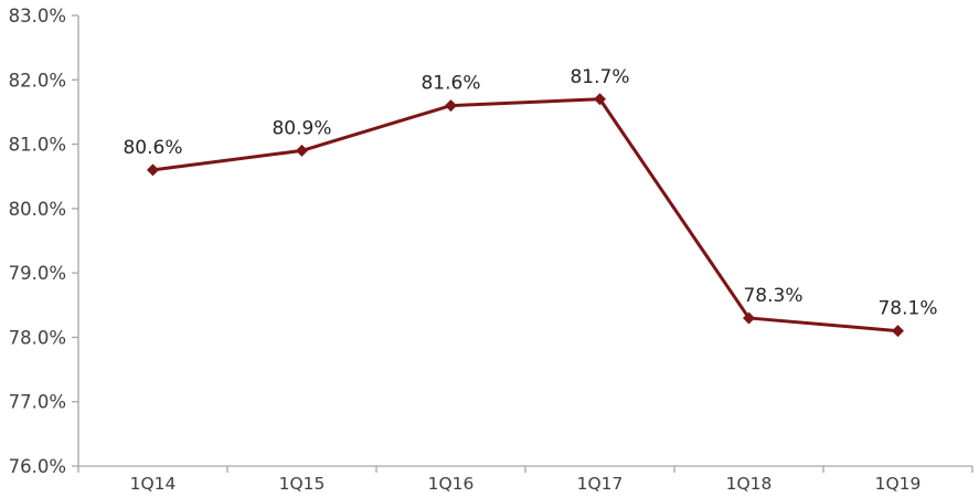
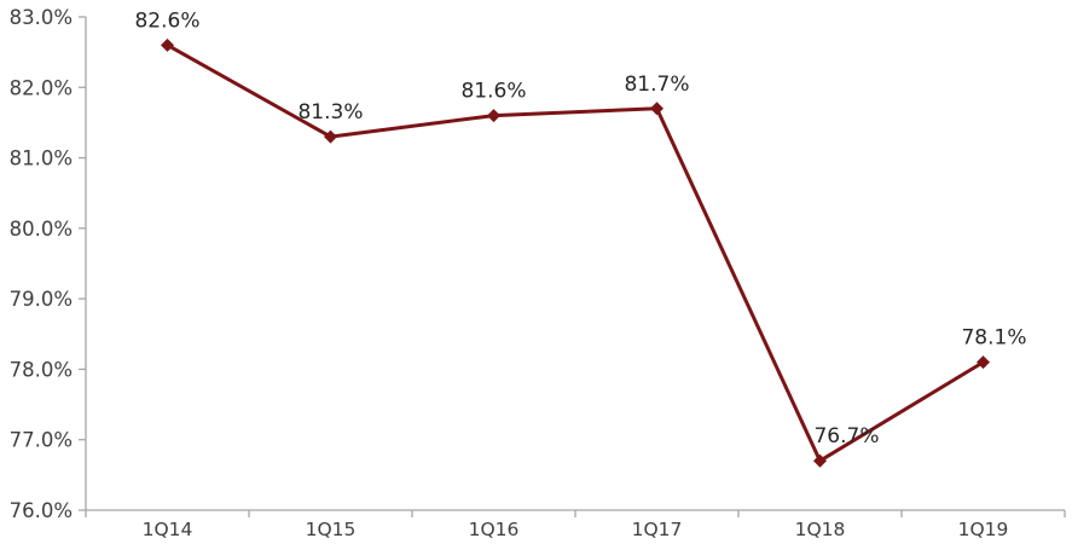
1Q14: 80.6% -> 82.6%
1Q15: 80.9% -> 81.3%
1Q18: 78.3% -> 76.7%
